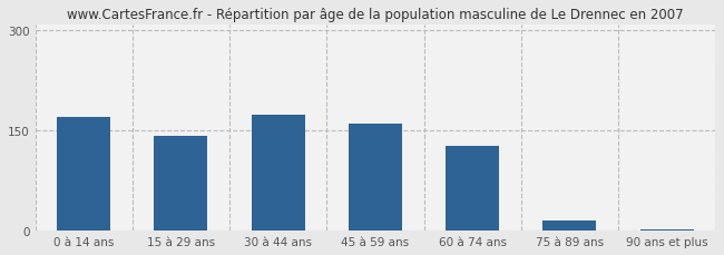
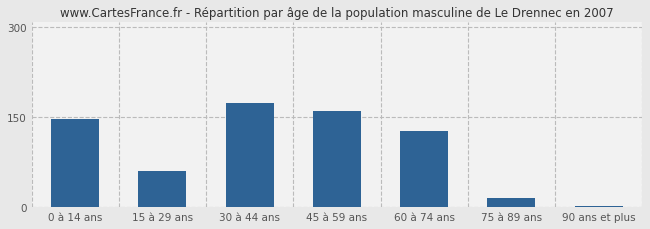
0 à 14 ans: 170 -> 148
15 à 29 ans: 142 -> 60
